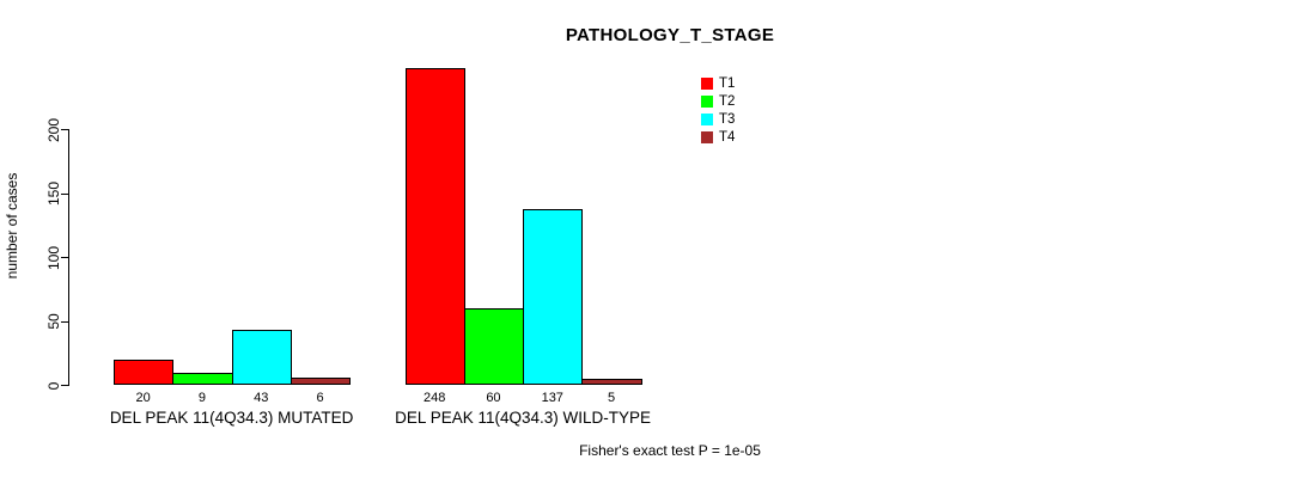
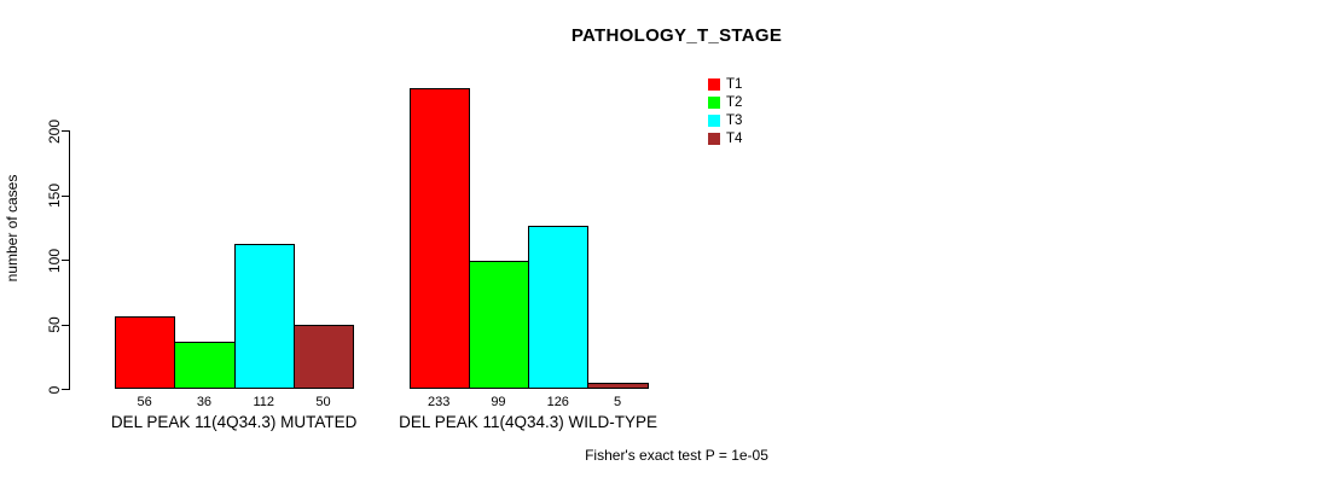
T1/DEL PEAK 11(4Q34.3) MUTATED: 20 -> 56
T2/DEL PEAK 11(4Q34.3) MUTATED: 9 -> 36
T3/DEL PEAK 11(4Q34.3) MUTATED: 43 -> 112
T4/DEL PEAK 11(4Q34.3) MUTATED: 6 -> 50
T1/DEL PEAK 11(4Q34.3) WILD-TYPE: 248 -> 233
T2/DEL PEAK 11(4Q34.3) WILD-TYPE: 60 -> 99
T3/DEL PEAK 11(4Q34.3) WILD-TYPE: 137 -> 126
